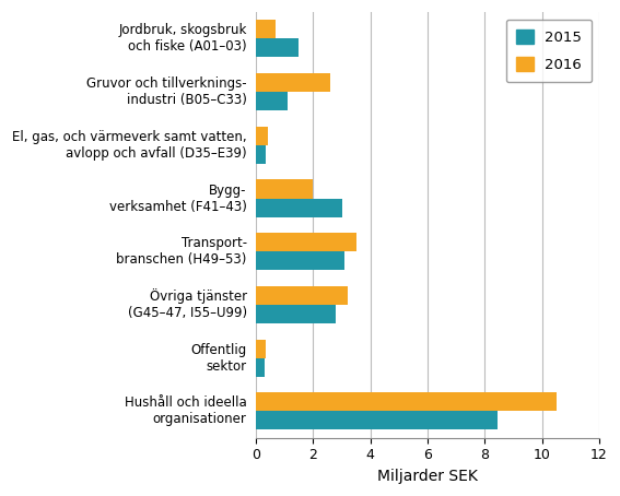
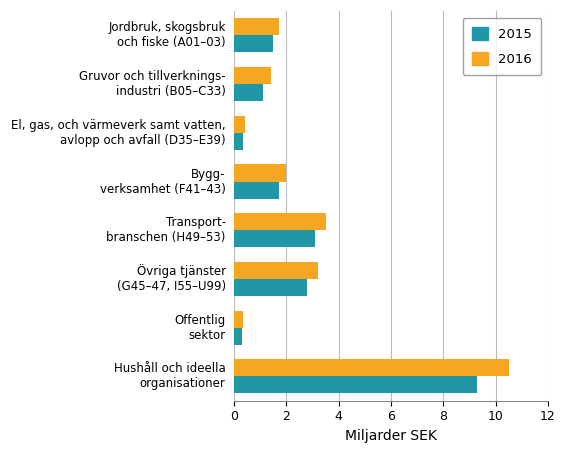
2016/Jordbruk, skogsbruk och fiske (A01–03): 0.70 -> 1.70
2016/Gruvor och tillverknings- industri (B05–C33): 2.60 -> 1.40
2015/Bygg- verksamhet (F41–43): 3.00 -> 1.70
2015/Hushåll och ideella organisationer: 8.45 -> 9.30
